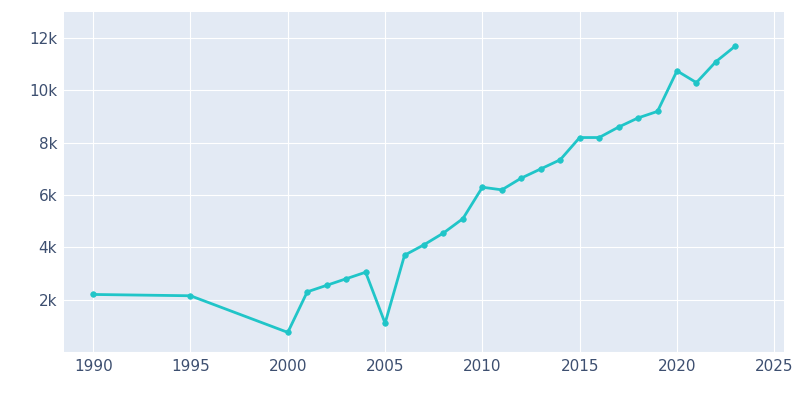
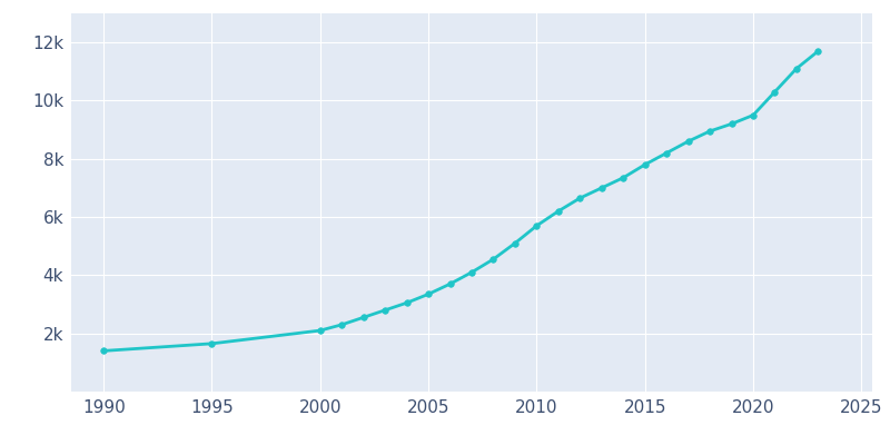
1990: 2.20k -> 1.40k
1995: 2.15k -> 1.65k
2000: 0.75k -> 2.10k
2005: 1.10k -> 3.35k
2010: 6.30k -> 5.70k
2015: 8.20k -> 7.80k
2020: 10.75k -> 9.50k
